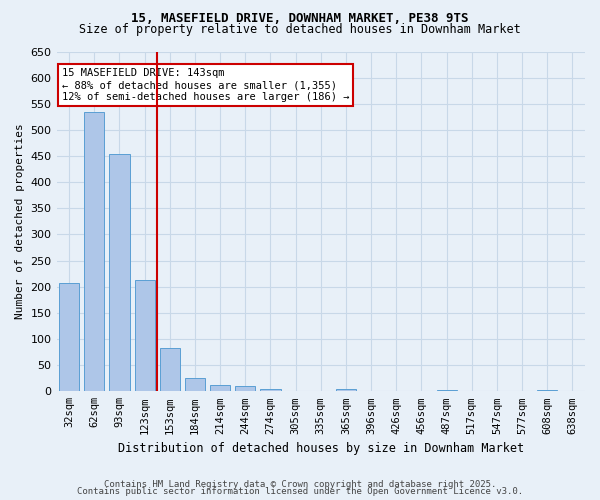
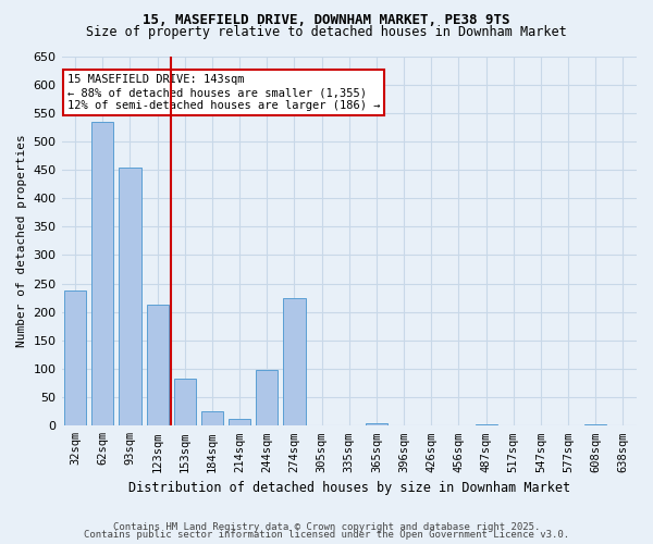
32sqm: 208 -> 238
244sqm: 10 -> 98
274sqm: 5 -> 224
